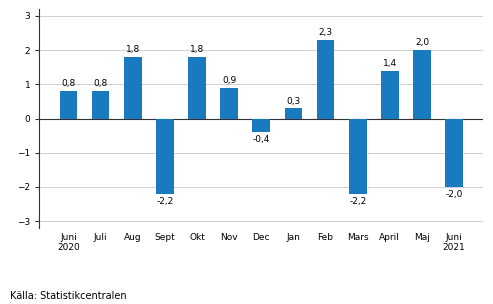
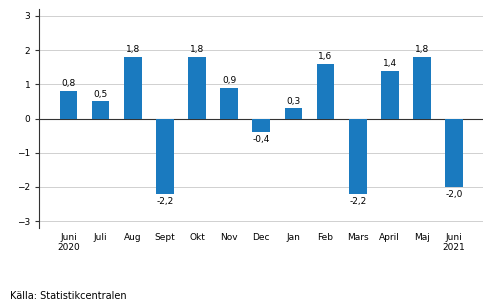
Juli: 0,8 -> 0,5
Feb: 2,3 -> 1,6
Maj: 2,0 -> 1,8
